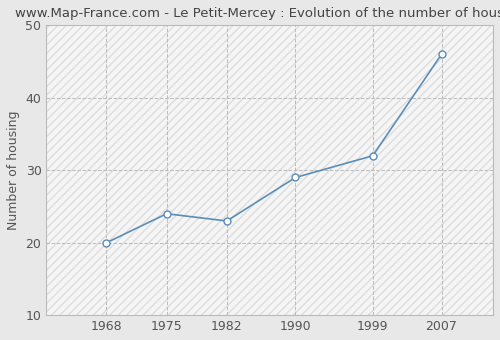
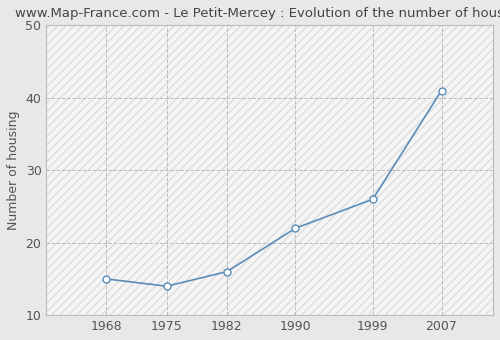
1968: 20 -> 15
1975: 24 -> 14
1982: 23 -> 16
1990: 29 -> 22
1999: 32 -> 26
2007: 46 -> 41
